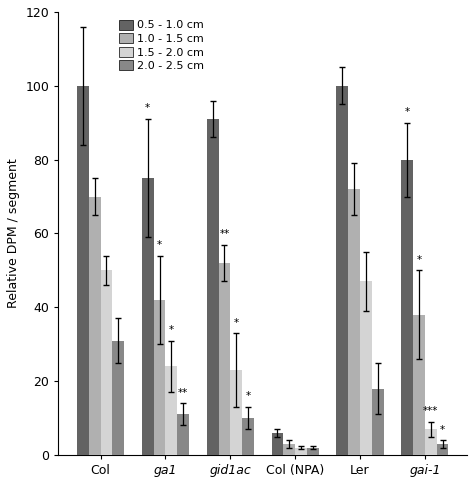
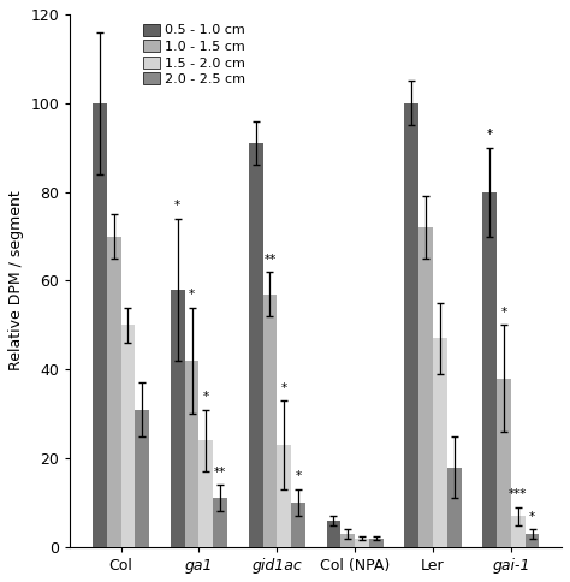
0.5 - 1.0 cm/ga1: 75 -> 58
1.0 - 1.5 cm/gid1ac: 52 -> 57
